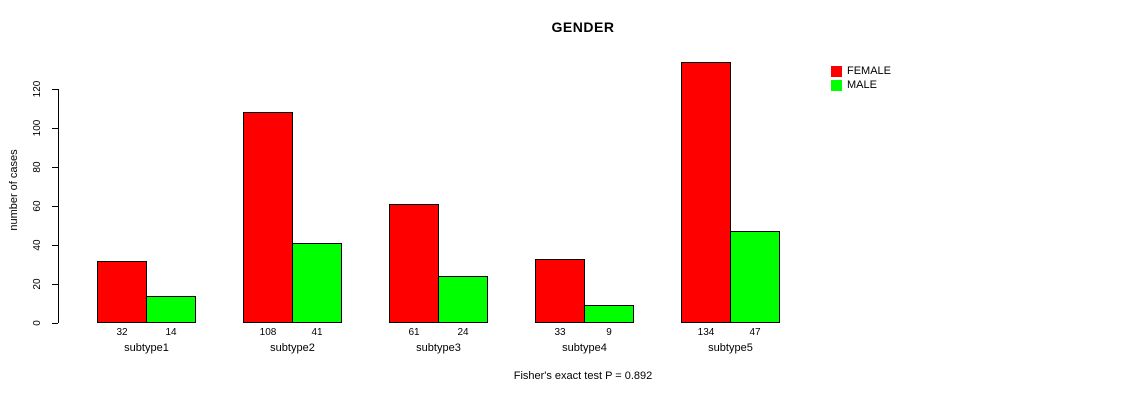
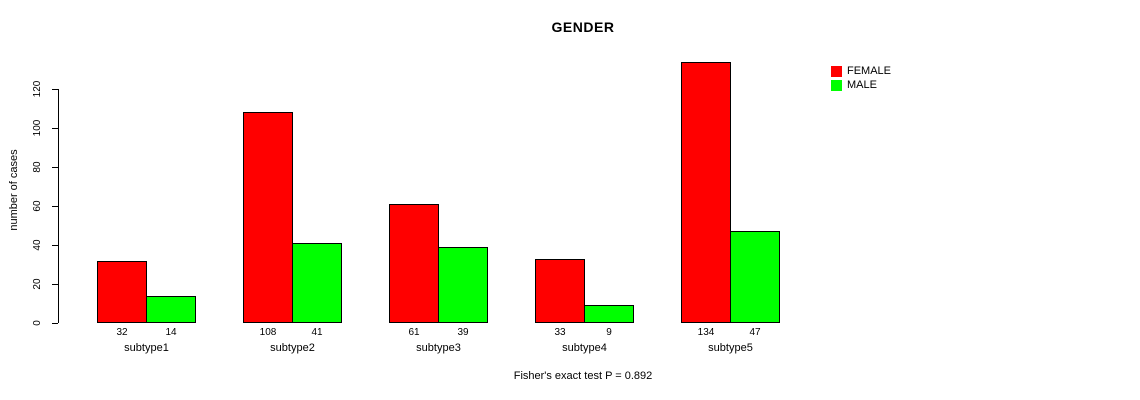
MALE/subtype3: 24 -> 39
